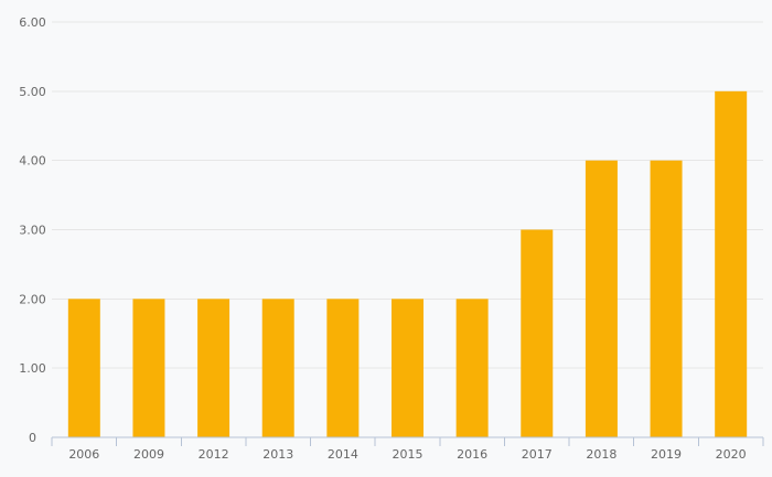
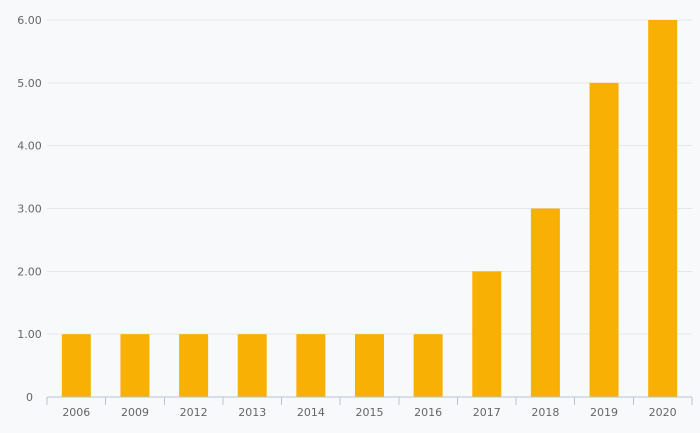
2006: 2 -> 1
2009: 2 -> 1
2012: 2 -> 1
2013: 2 -> 1
2014: 2 -> 1
2015: 2 -> 1
2016: 2 -> 1
2017: 3 -> 2
2018: 4 -> 3
2019: 4 -> 5
2020: 5 -> 6
